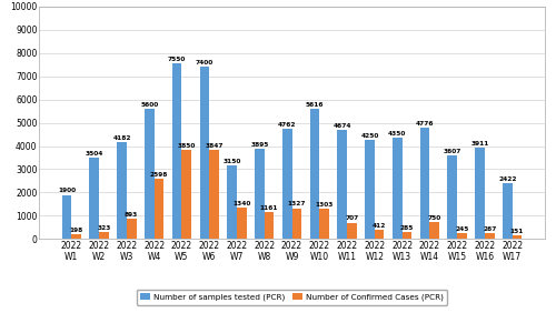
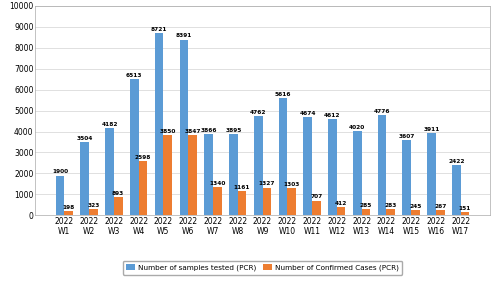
Number of samples tested (PCR)/2022 W4: 5600 -> 6510
Number of samples tested (PCR)/2022 W5: 7550 -> 8720
Number of samples tested (PCR)/2022 W6: 7400 -> 8390
Number of samples tested (PCR)/2022 W7: 3150 -> 3870
Number of samples tested (PCR)/2022 W12: 4250 -> 4610
Number of samples tested (PCR)/2022 W13: 4350 -> 4020
Number of Confirmed Cases (PCR)/2022 W14: 750 -> 280
